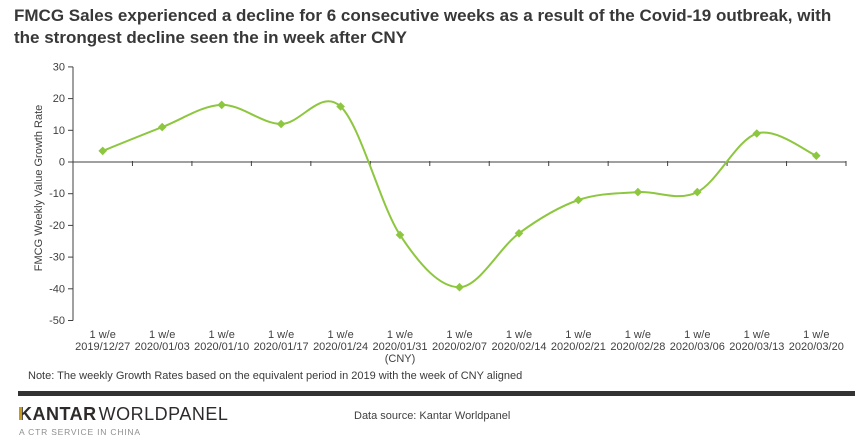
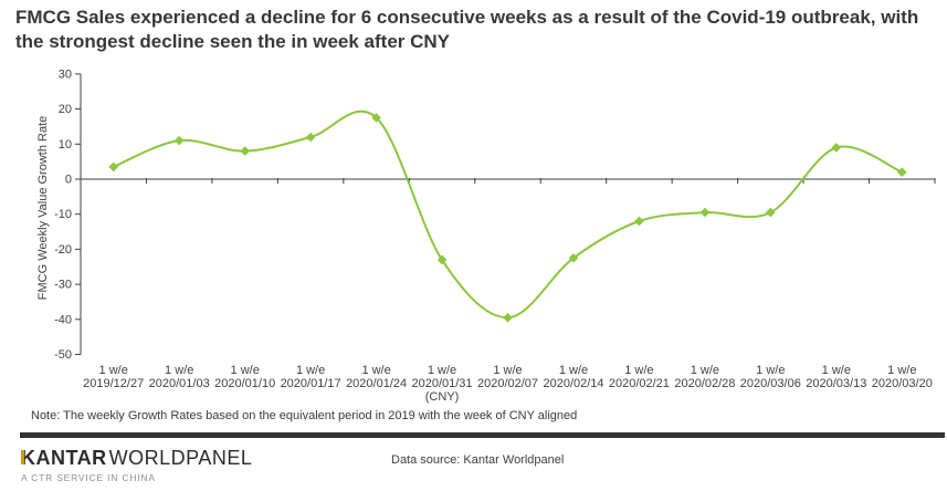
2020/01/10: 18 -> 8
